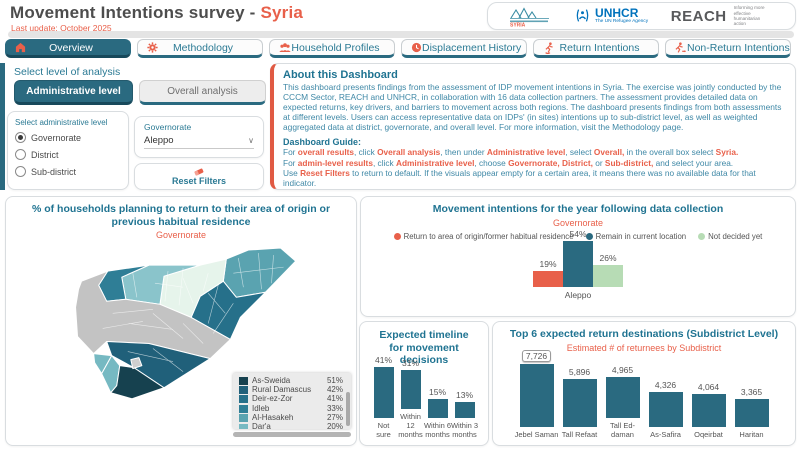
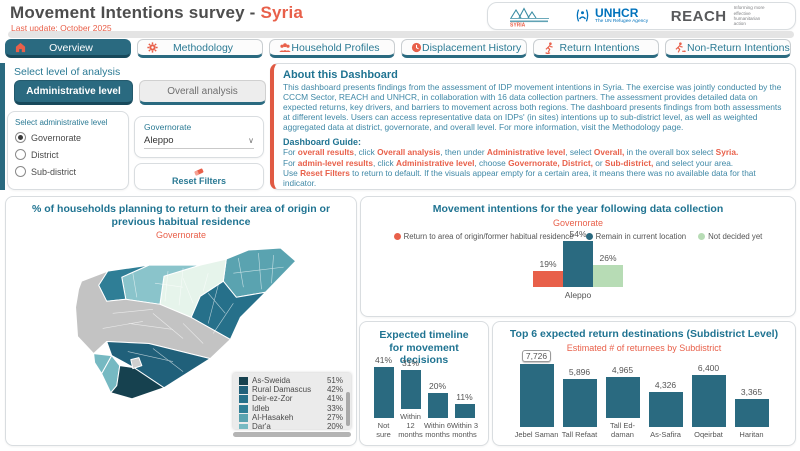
Expected timeline for movement decisions/Within 6 months: 15% -> 20%
Expected timeline for movement decisions/Within 3 months: 13% -> 11%
Top 6 expected return destinations (Subdistrict Level)/Oqeirbat: 4,064 -> 6,400
